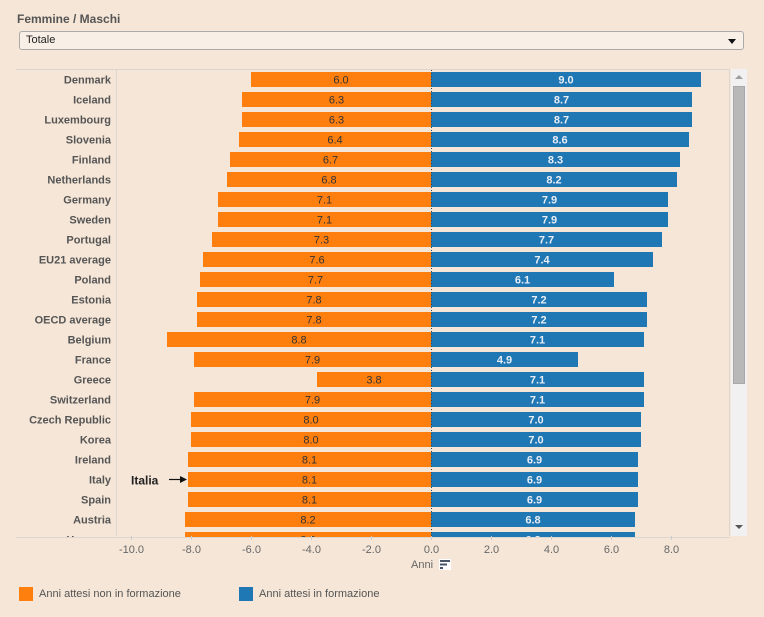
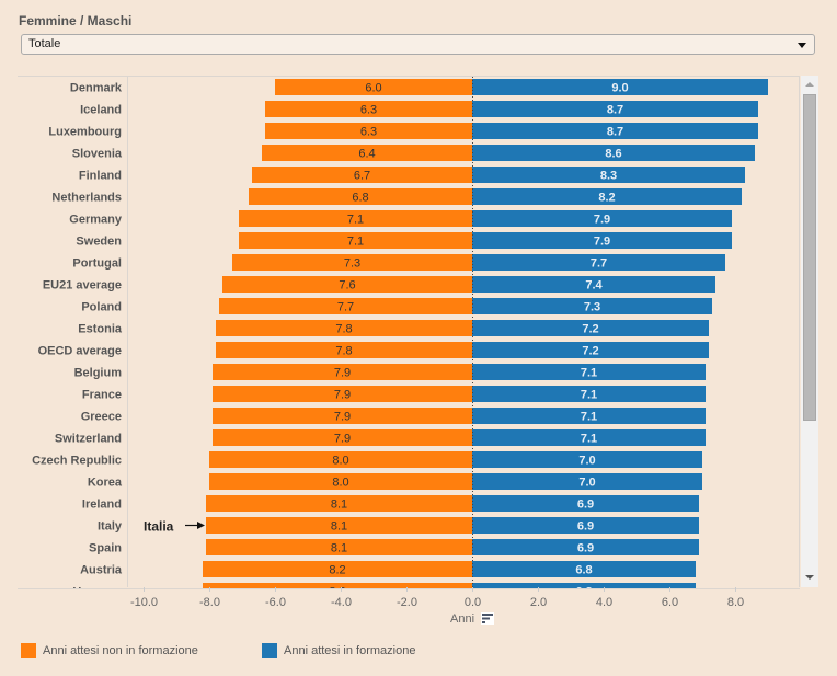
Anni attesi in formazione/Poland: 6.1 -> 7.3
Anni attesi non in formazione/Belgium: 8.8 -> 7.9
Anni attesi in formazione/France: 4.9 -> 7.1
Anni attesi non in formazione/Greece: 3.8 -> 7.9
